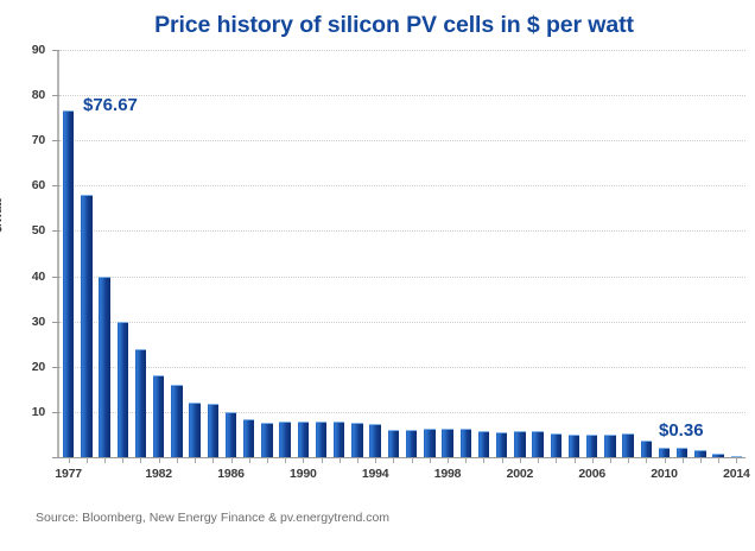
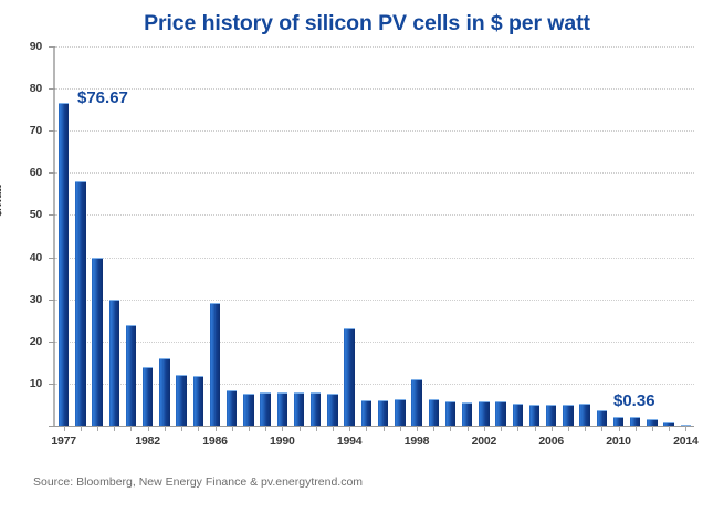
1982: 18 -> 14
1986: 10 -> 29
1994: 7 -> 23
1998: 6 -> 11
